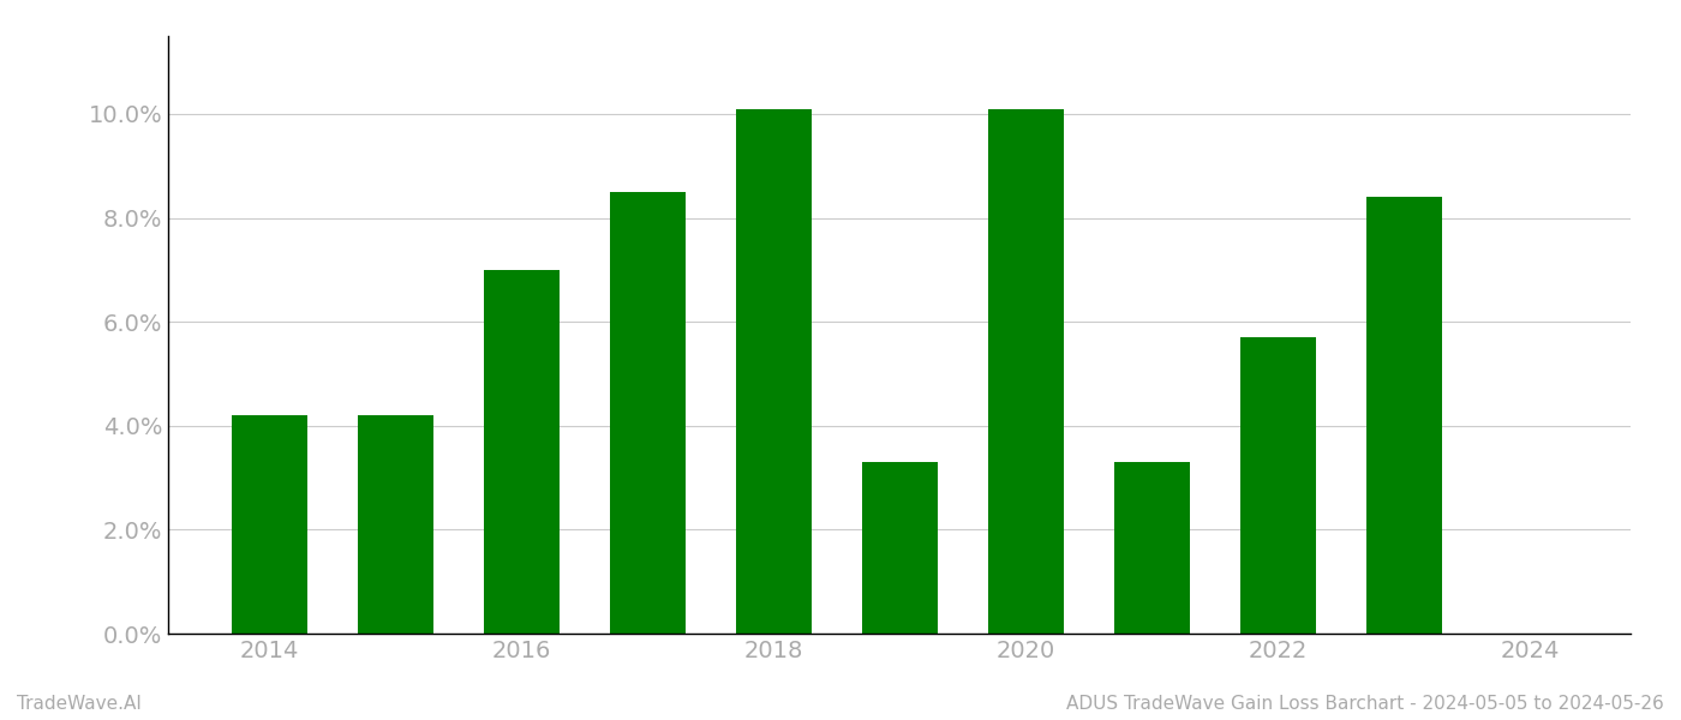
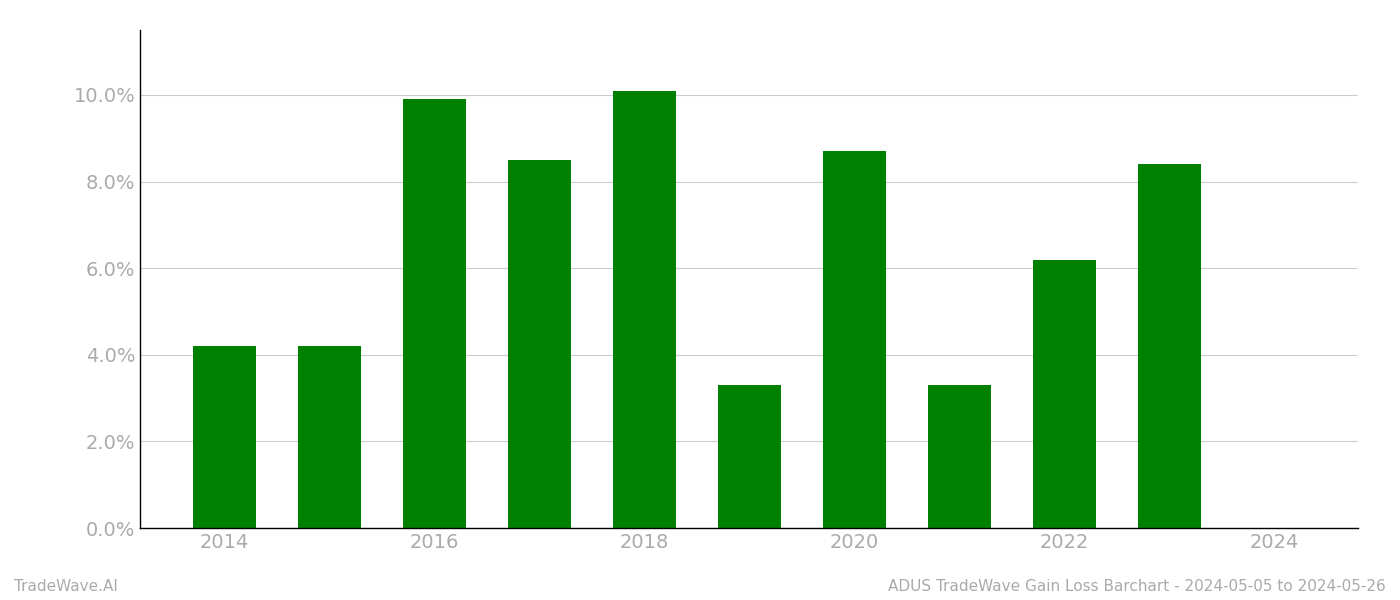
2016: 7.0% -> 9.9%
2020: 10.1% -> 8.7%
2022: 5.7% -> 6.2%
